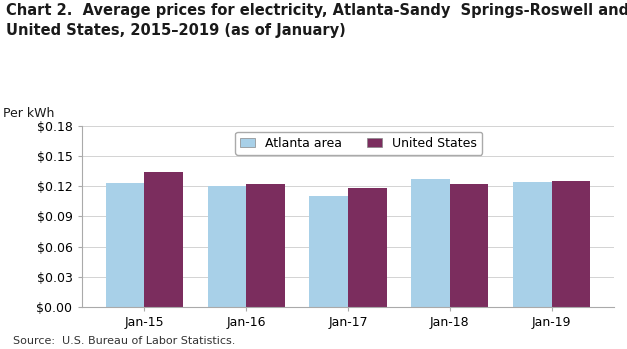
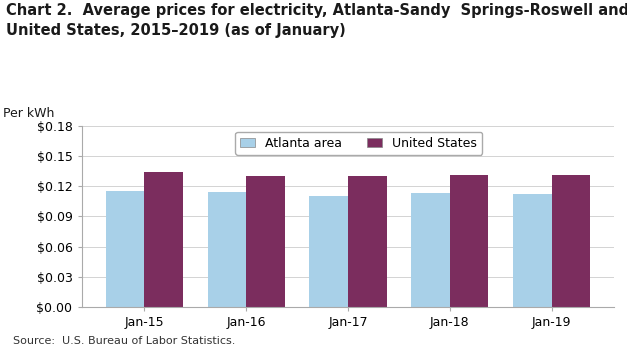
Atlanta area/Jan-15: $0.123 -> $0.115
Atlanta area/Jan-16: $0.120 -> $0.114
United States/Jan-16: $0.122 -> $0.130
United States/Jan-17: $0.118 -> $0.130
Atlanta area/Jan-18: $0.127 -> $0.113
United States/Jan-18: $0.122 -> $0.131
Atlanta area/Jan-19: $0.124 -> $0.112
United States/Jan-19: $0.125 -> $0.131
